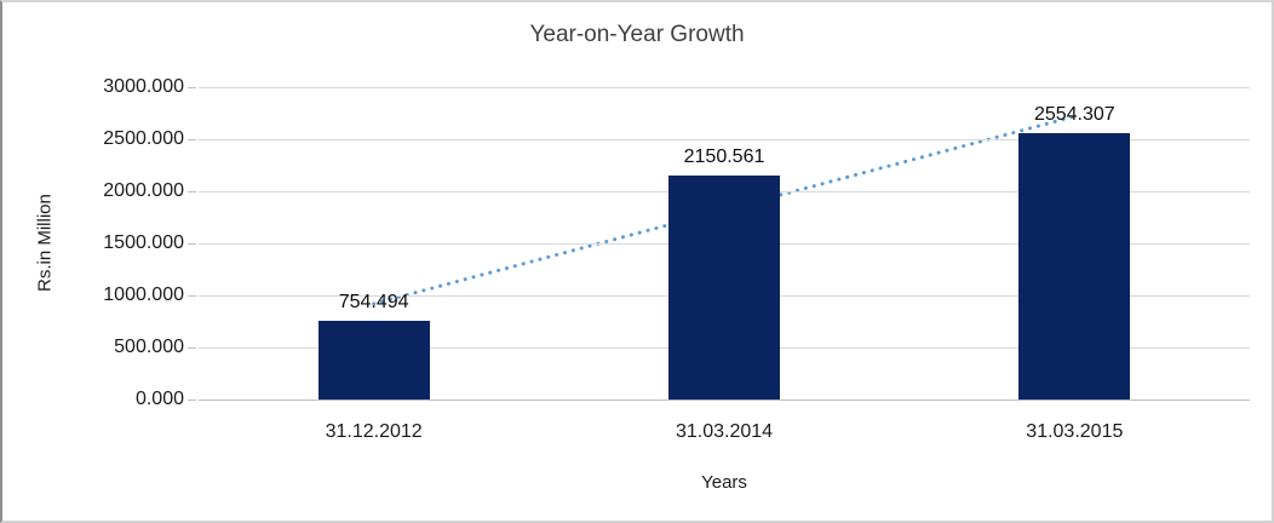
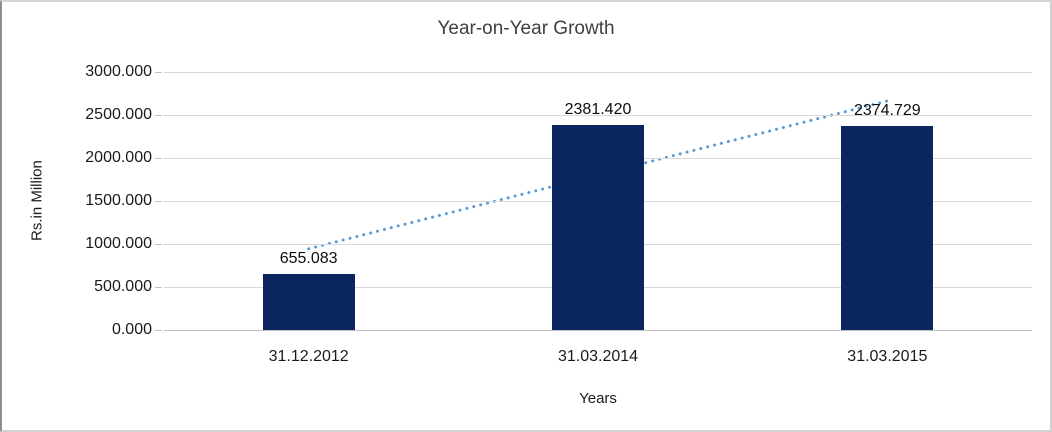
31.12.2012: 754.494 -> 655.083
31.03.2014: 2150.561 -> 2381.420
31.03.2015: 2554.307 -> 2374.729
